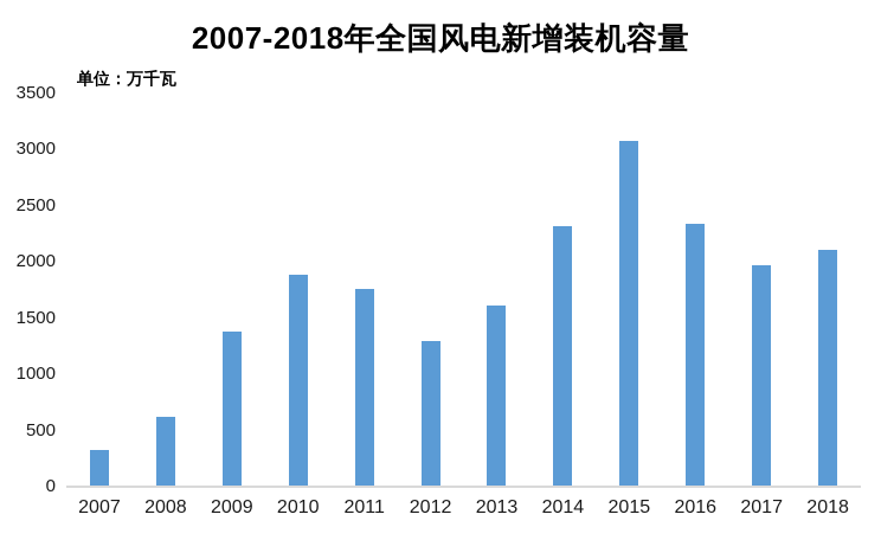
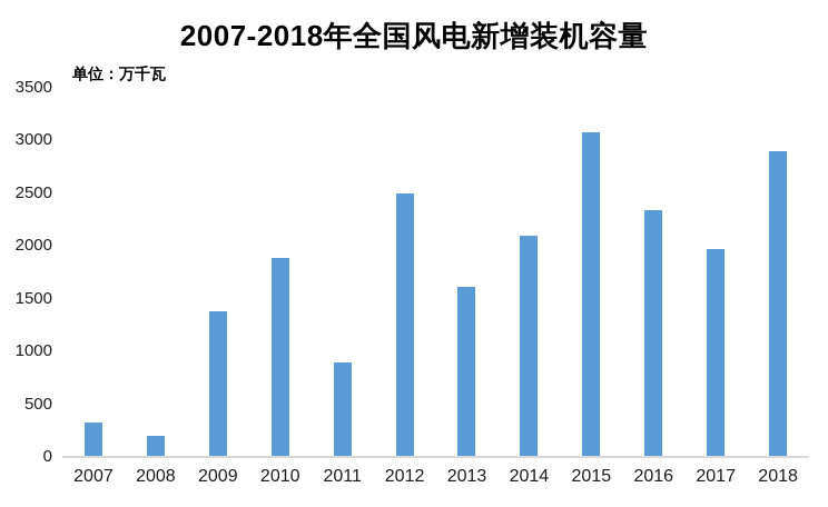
2008: 600 -> 200
2011: 1800 -> 900
2012: 1300 -> 2500
2014: 2300 -> 2100
2018: 2100 -> 2900
